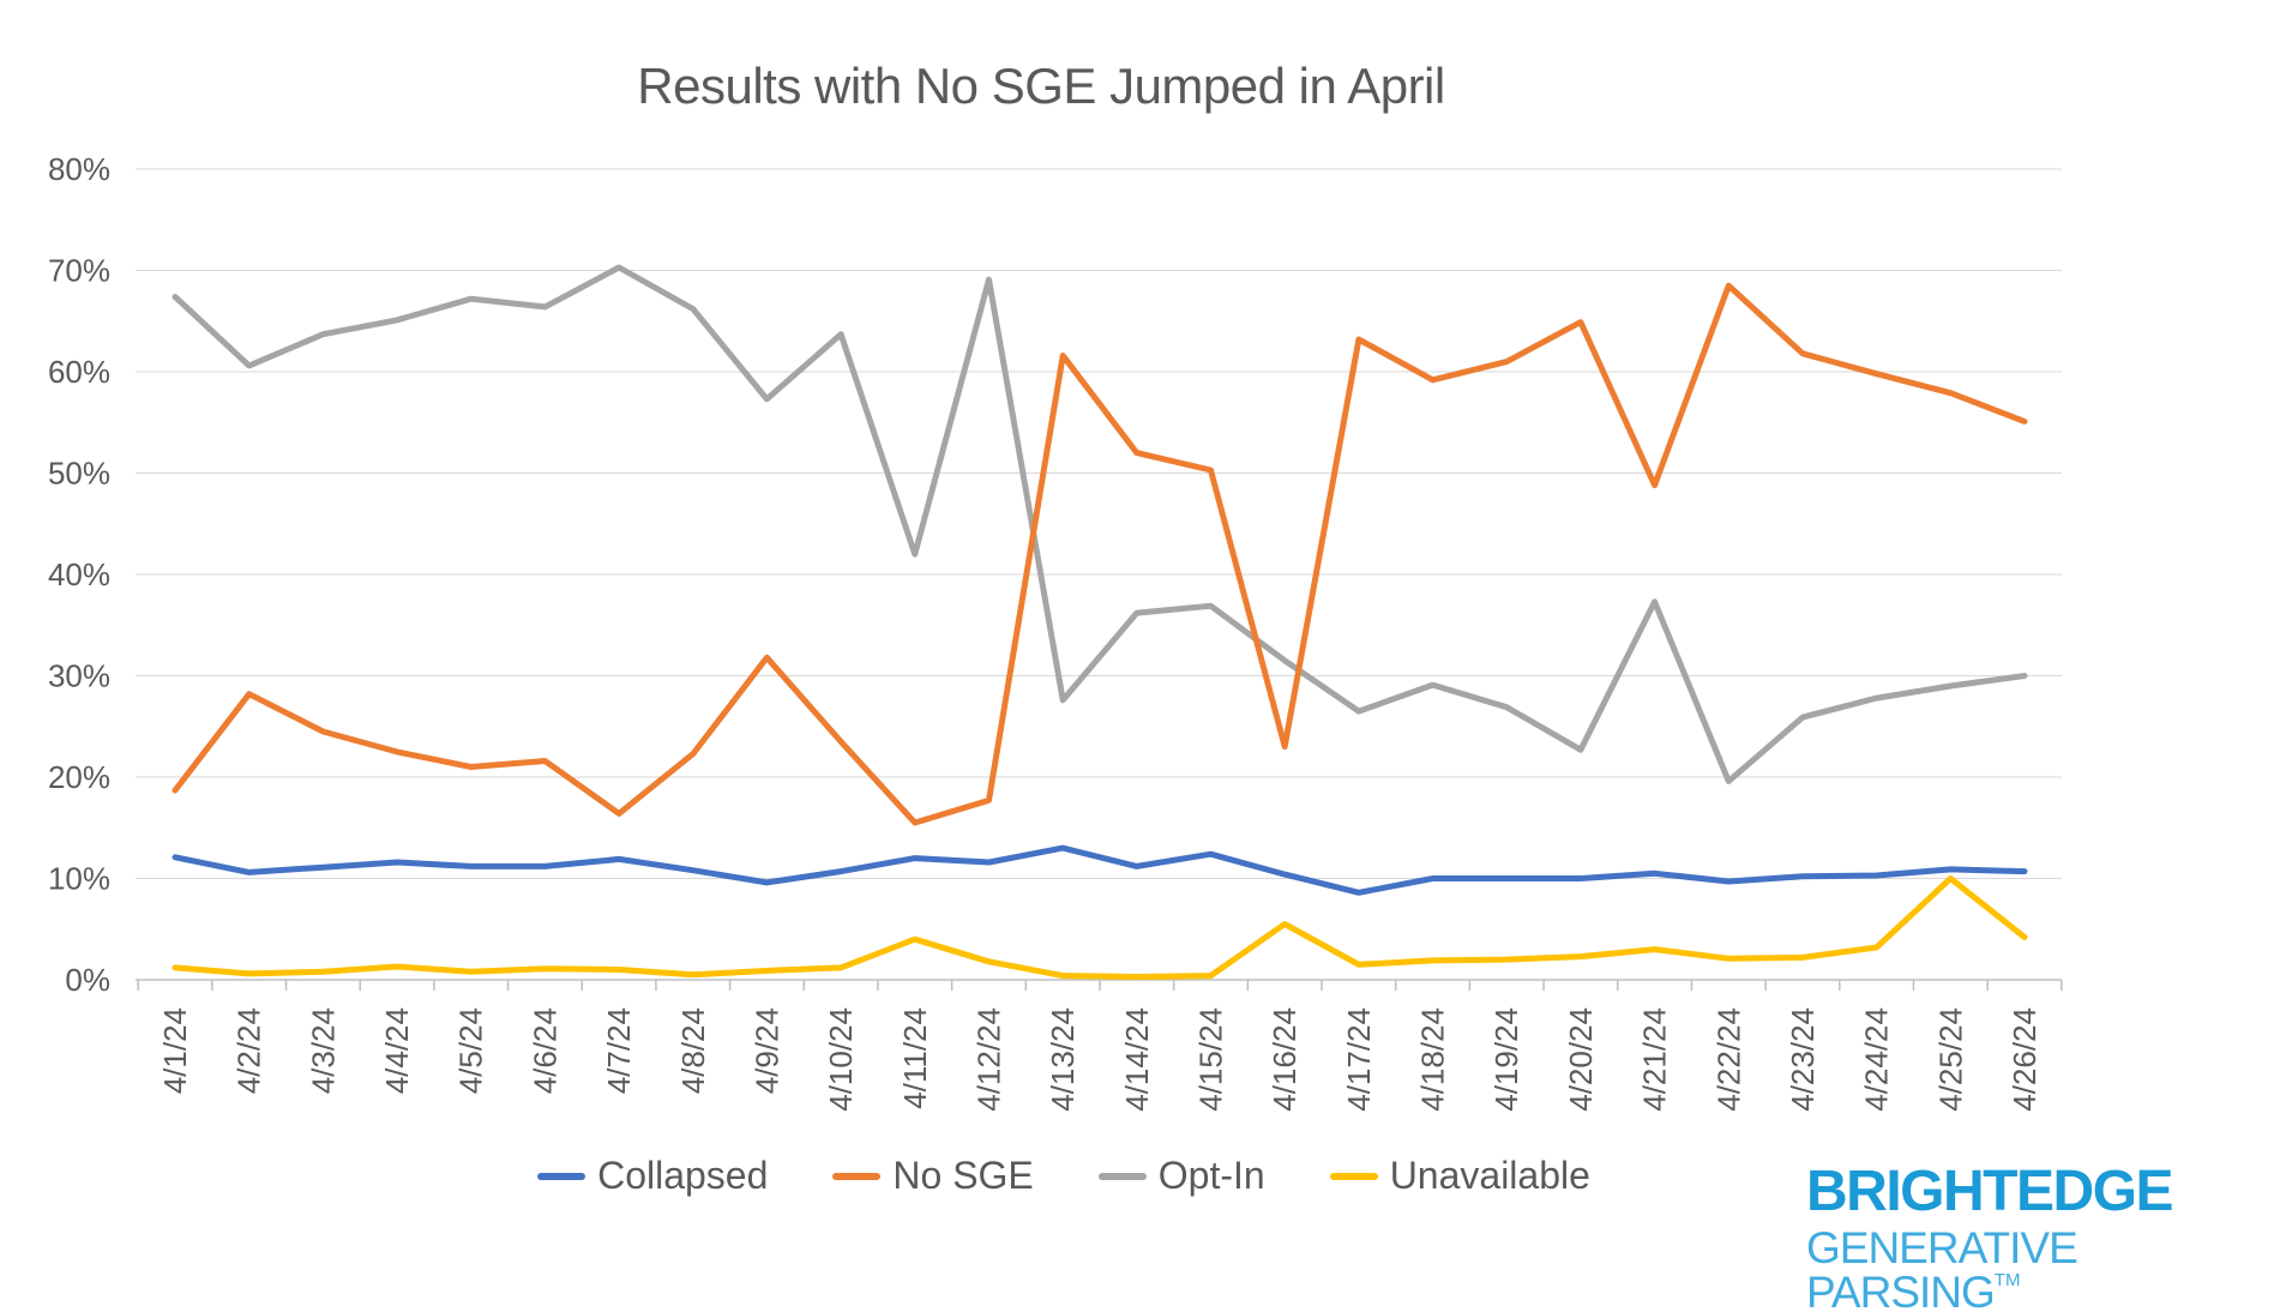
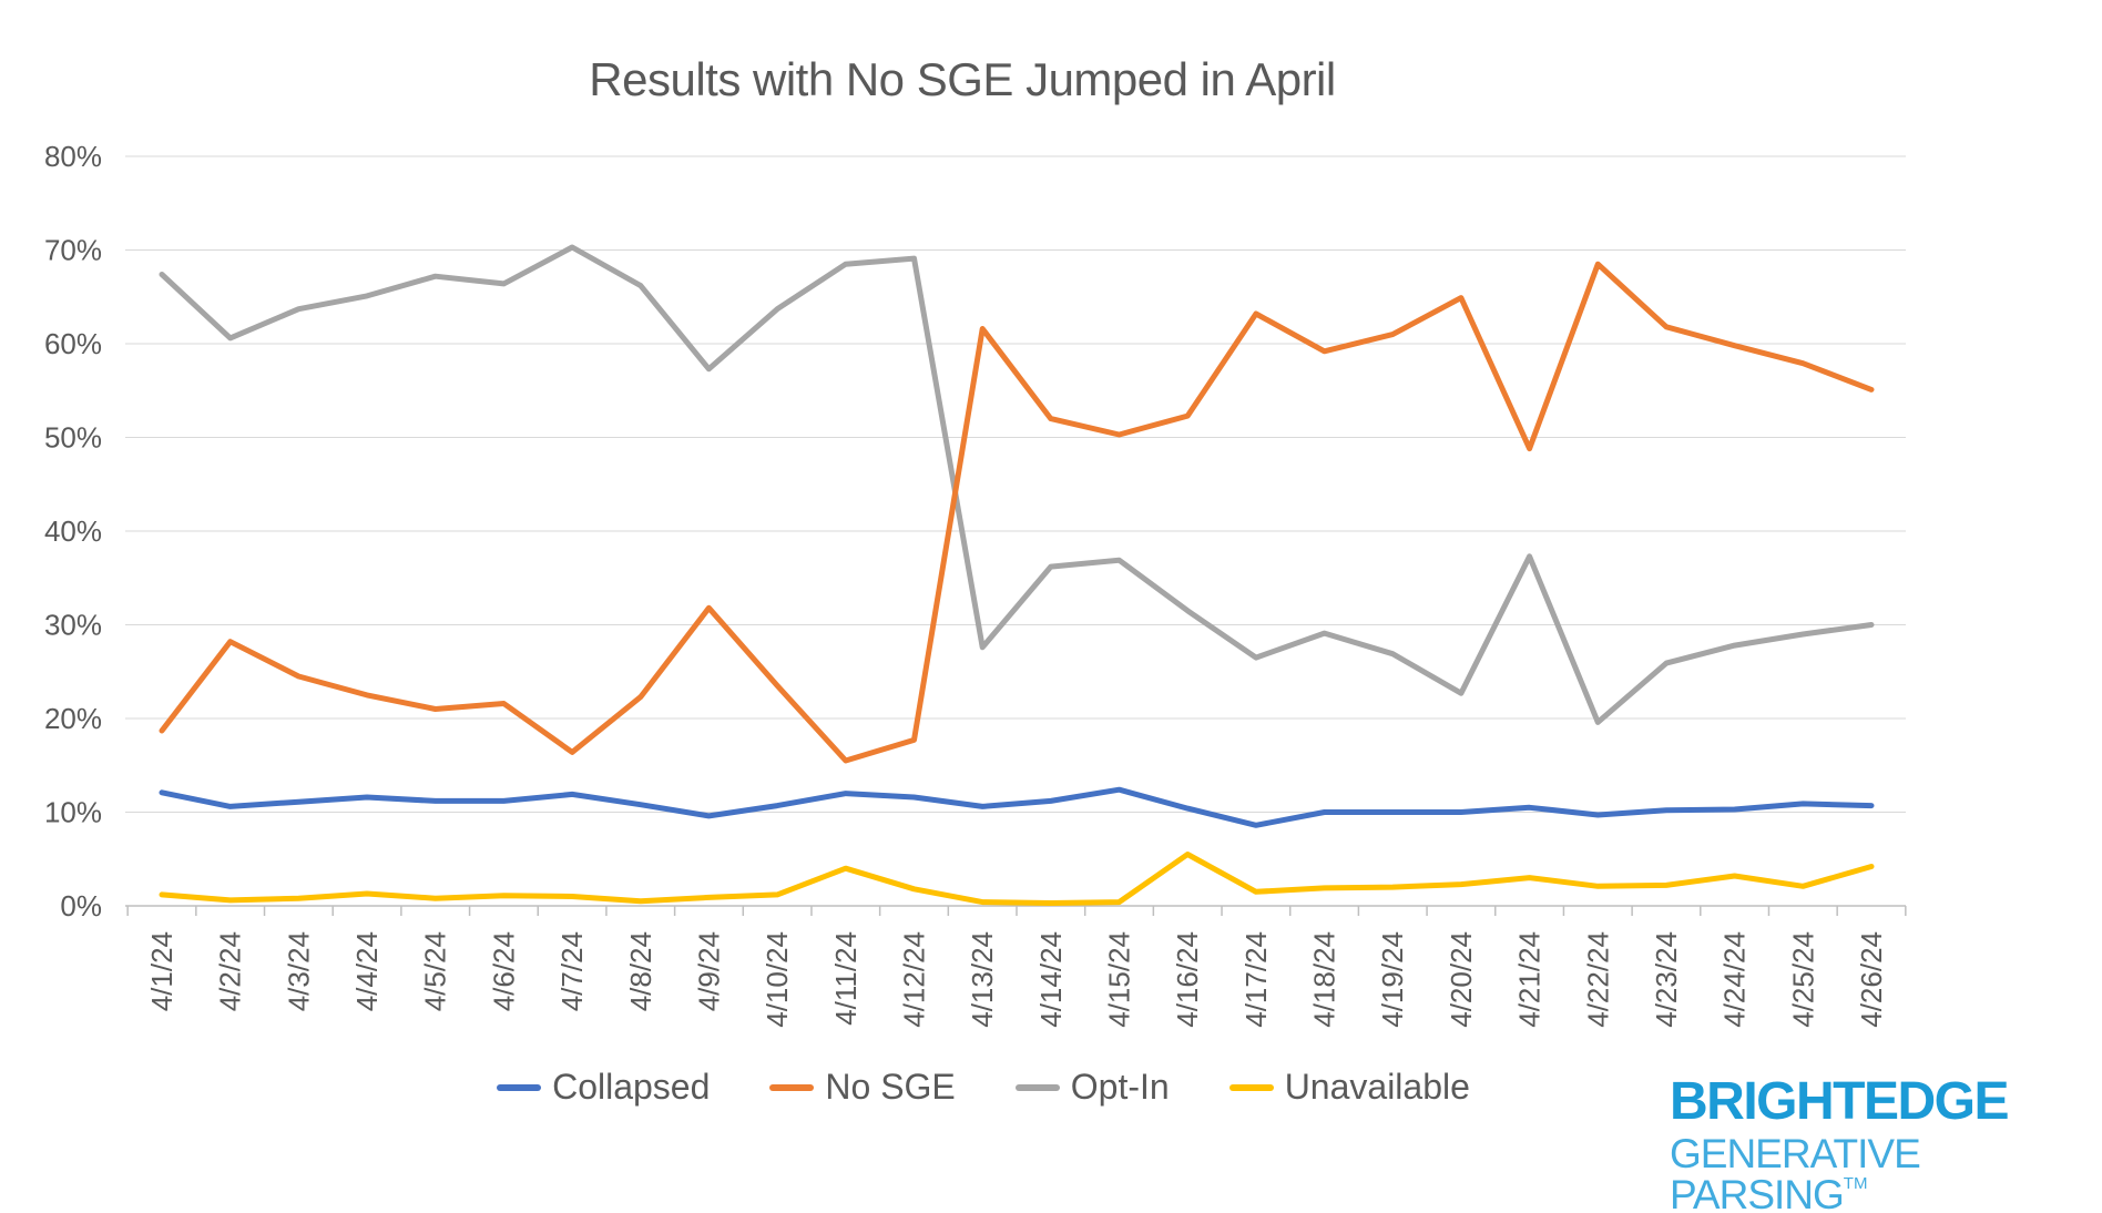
Opt-In/4/11/24: 42% -> 68%
Collapsed/4/13/24: 13% -> 11%
No SGE/4/16/24: 23% -> 52%
Unavailable/4/25/24: 10% -> 2%
